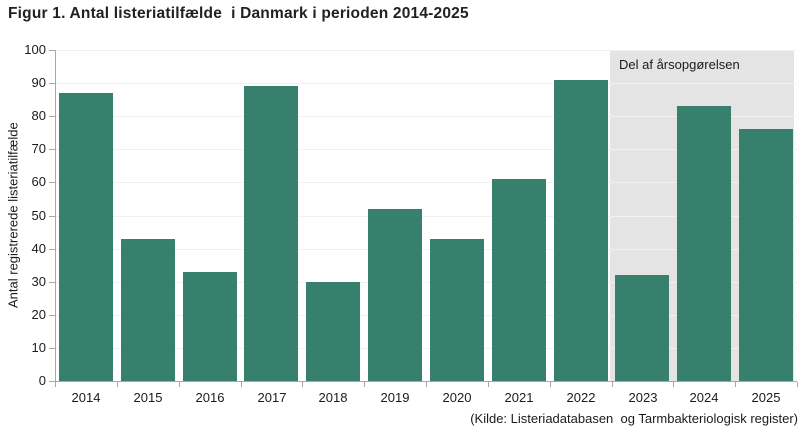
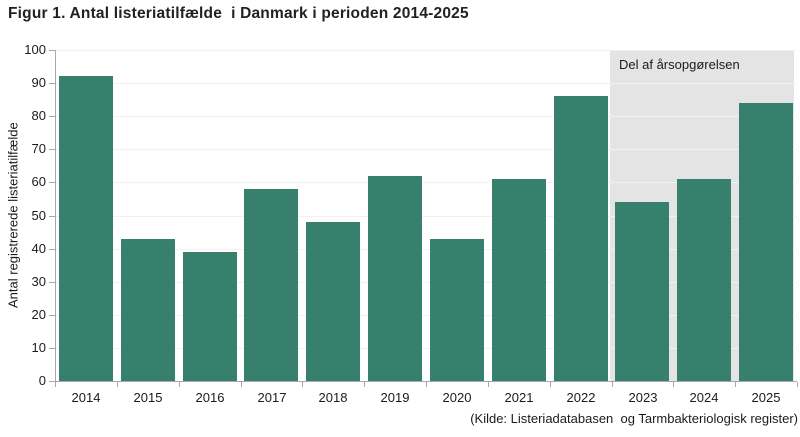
2014: 87 -> 92
2016: 33 -> 39
2017: 89 -> 58
2018: 30 -> 48
2019: 52 -> 62
2022: 91 -> 86
2023: 32 -> 54
2024: 83 -> 61
2025: 76 -> 84
